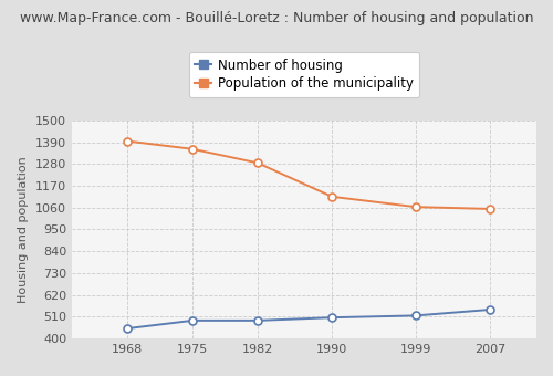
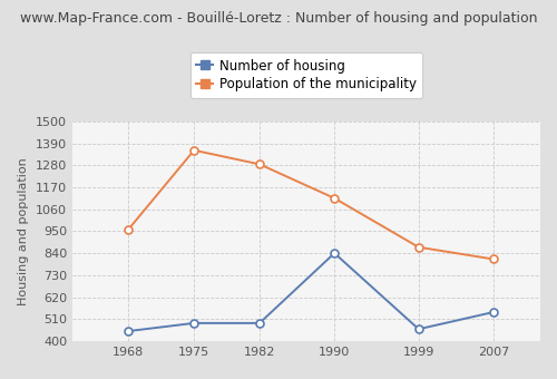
Population of the municipality/1968: 1400 -> 960
Number of housing/1990: 500 -> 840
Number of housing/1999: 520 -> 460
Population of the municipality/1999: 1060 -> 870
Population of the municipality/2007: 1050 -> 810
